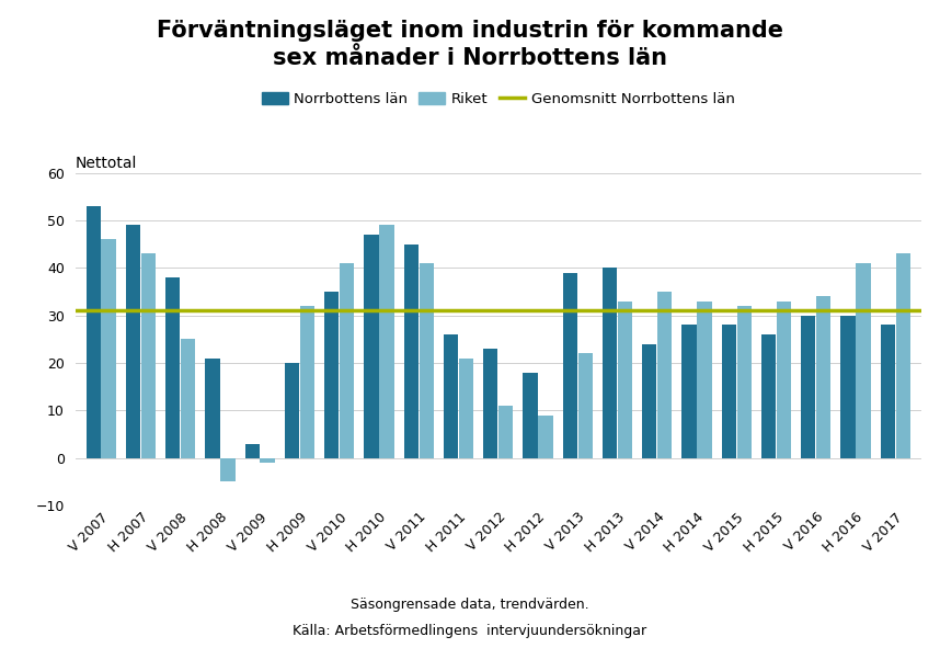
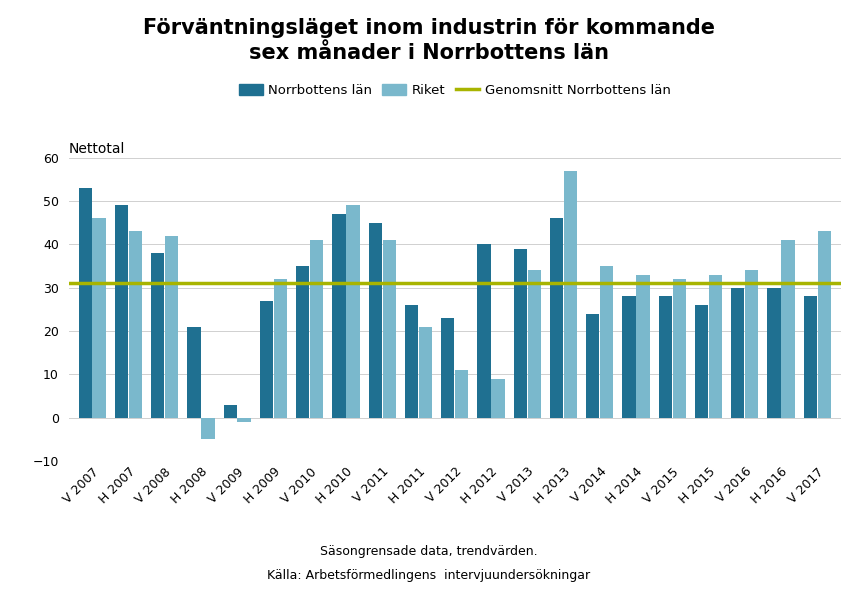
Riket/V 2008: 25 -> 42
Norrbottens län/H 2009: 20 -> 27
Norrbottens län/H 2012: 18 -> 40
Riket/V 2013: 22 -> 34
Norrbottens län/H 2013: 40 -> 46
Riket/H 2013: 33 -> 57
